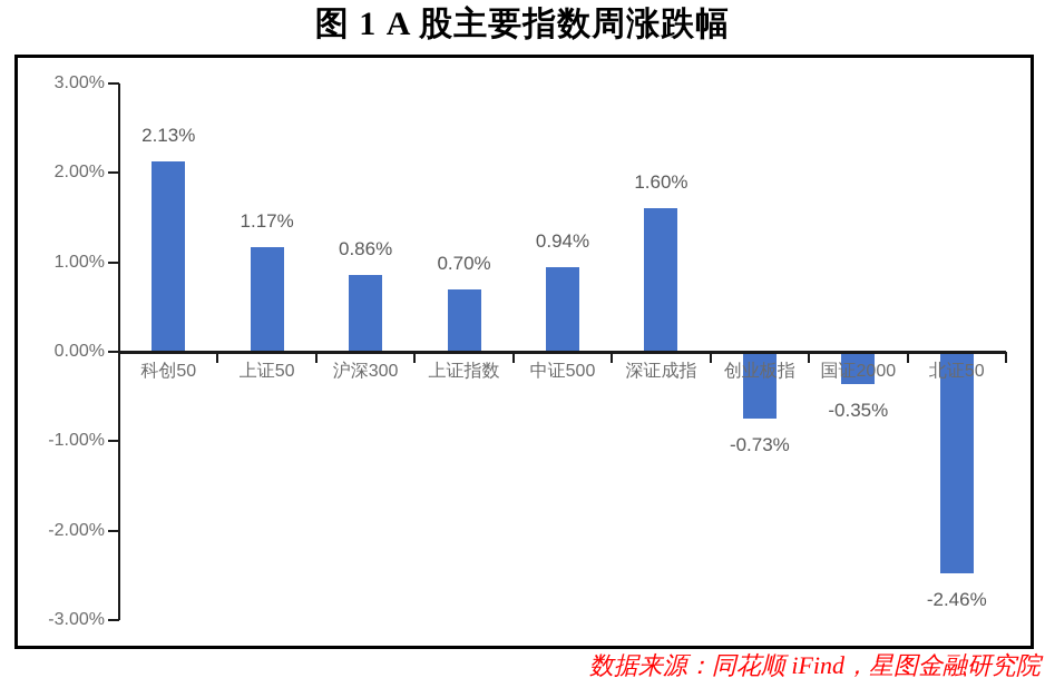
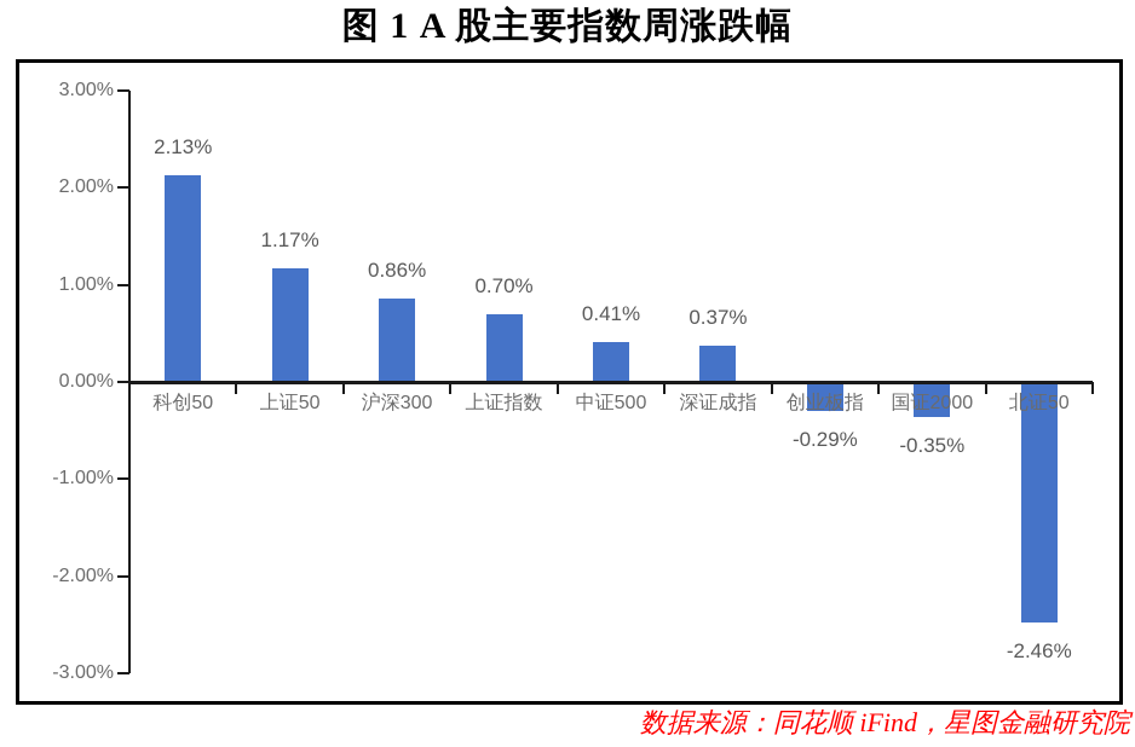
中证500: 0.94% -> 0.41%
深证成指: 1.60% -> 0.37%
创业板指: -0.73% -> -0.29%
